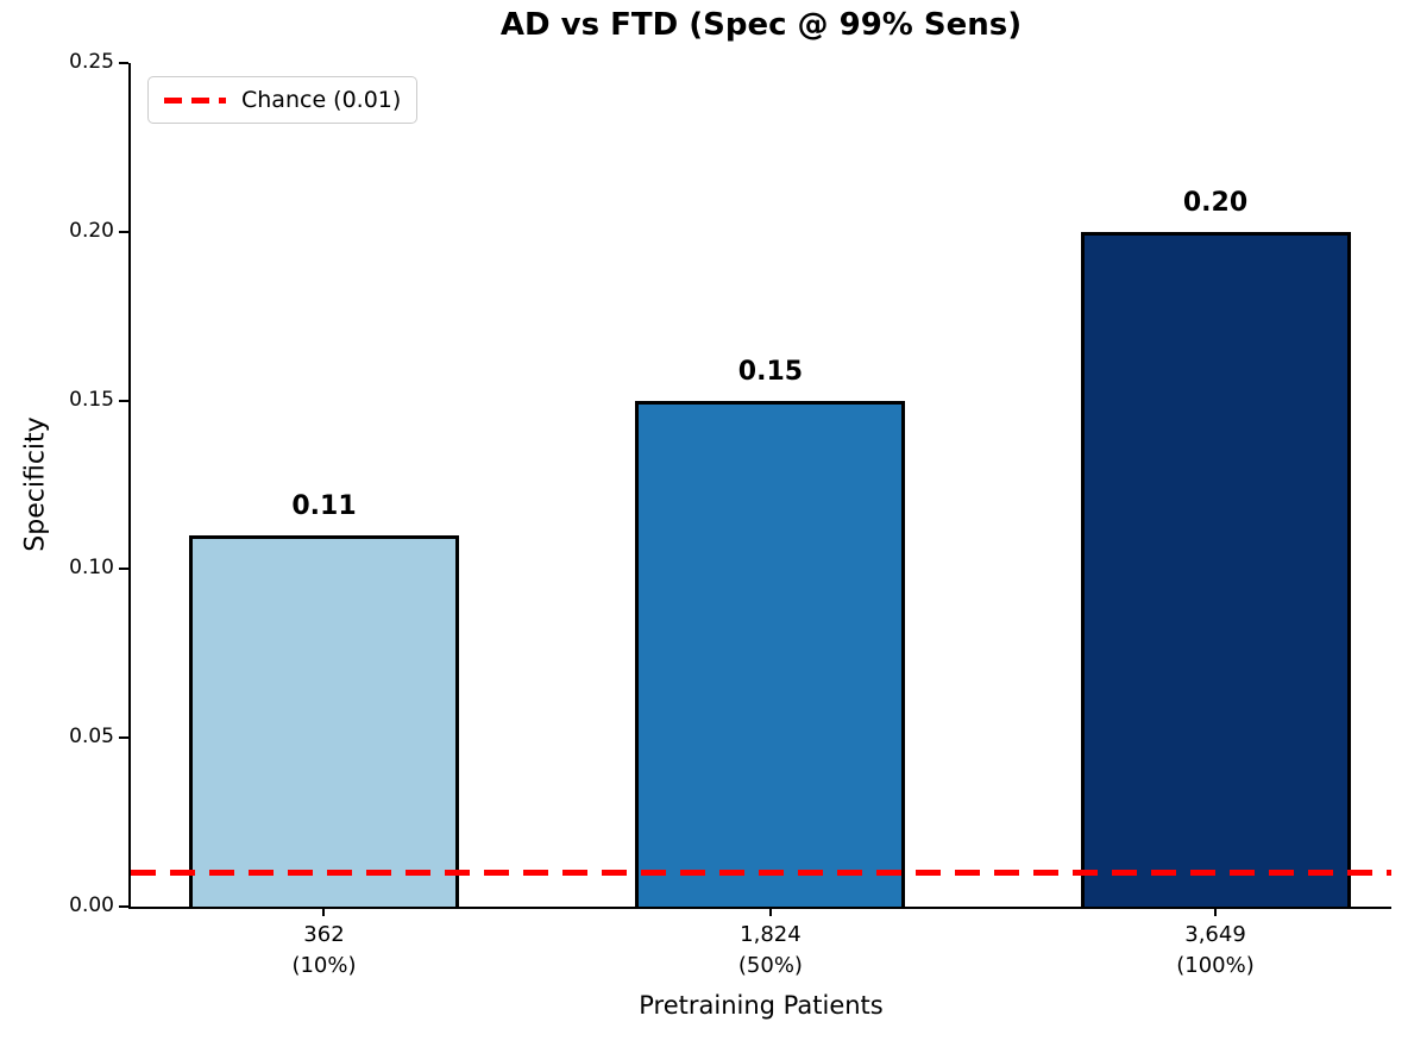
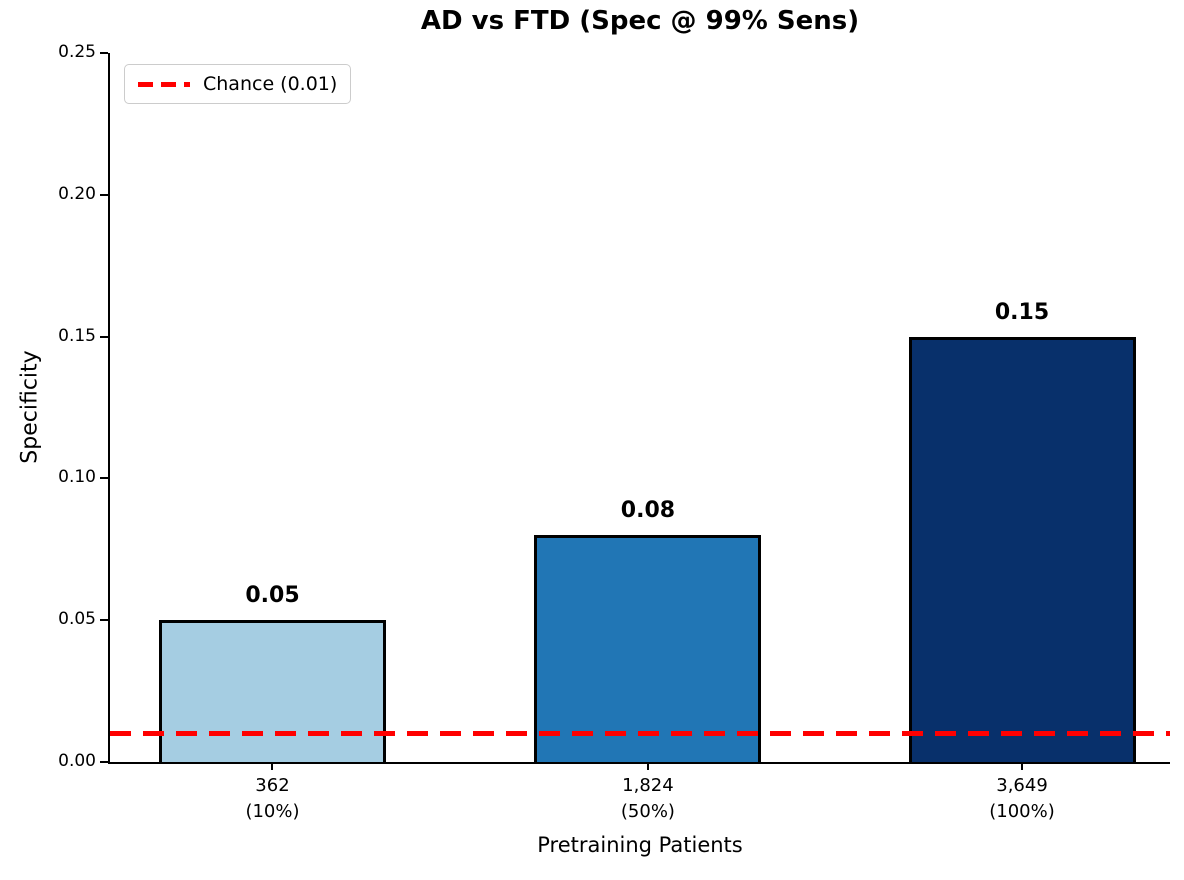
362 (10%): 0.11 -> 0.05
1,824 (50%): 0.15 -> 0.08
3,649 (100%): 0.20 -> 0.15
